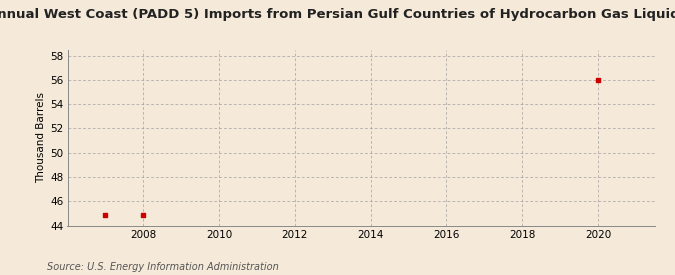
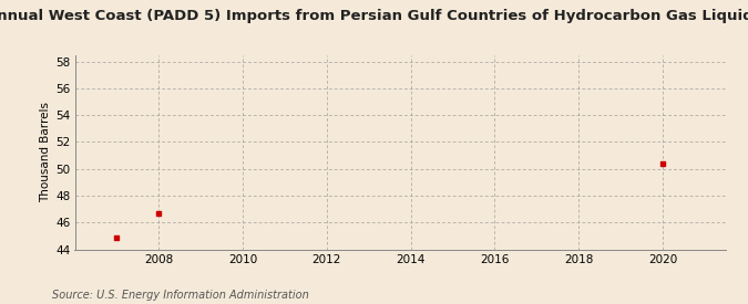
2008: 44.9 -> 46.7
2020: 56.0 -> 50.4
